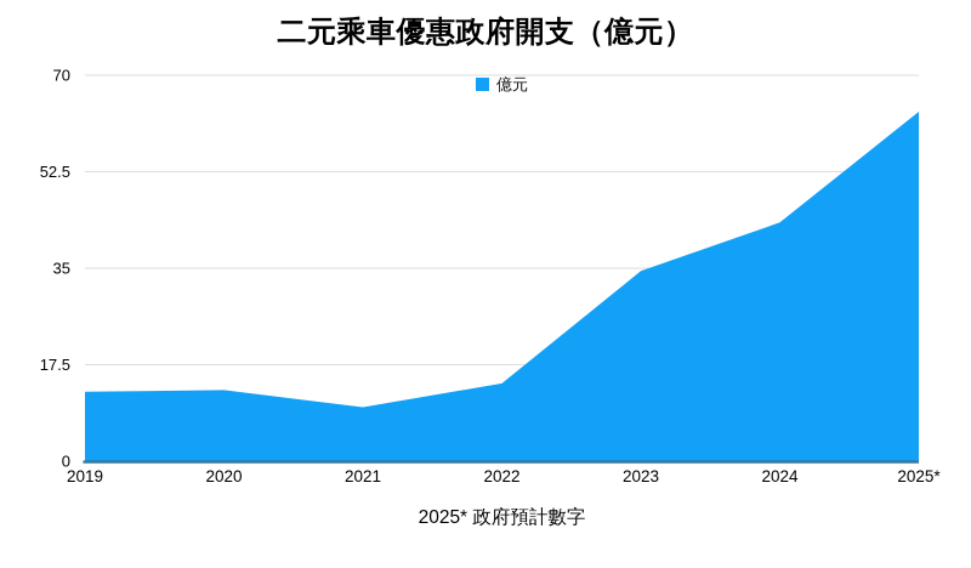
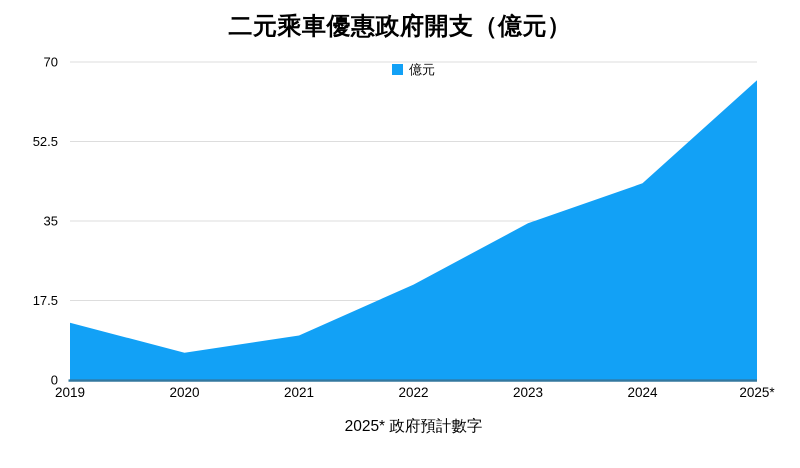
2020: 13 -> 6
2022: 14 -> 21
2025*: 63 -> 66
